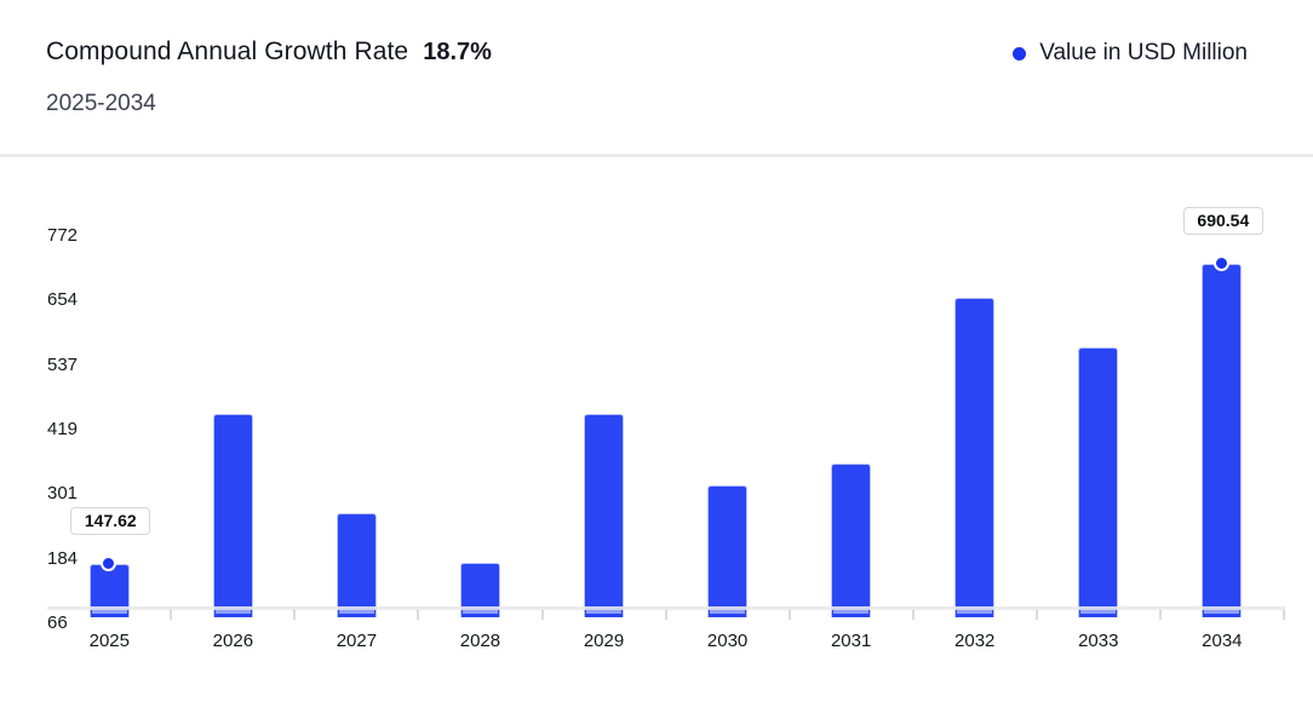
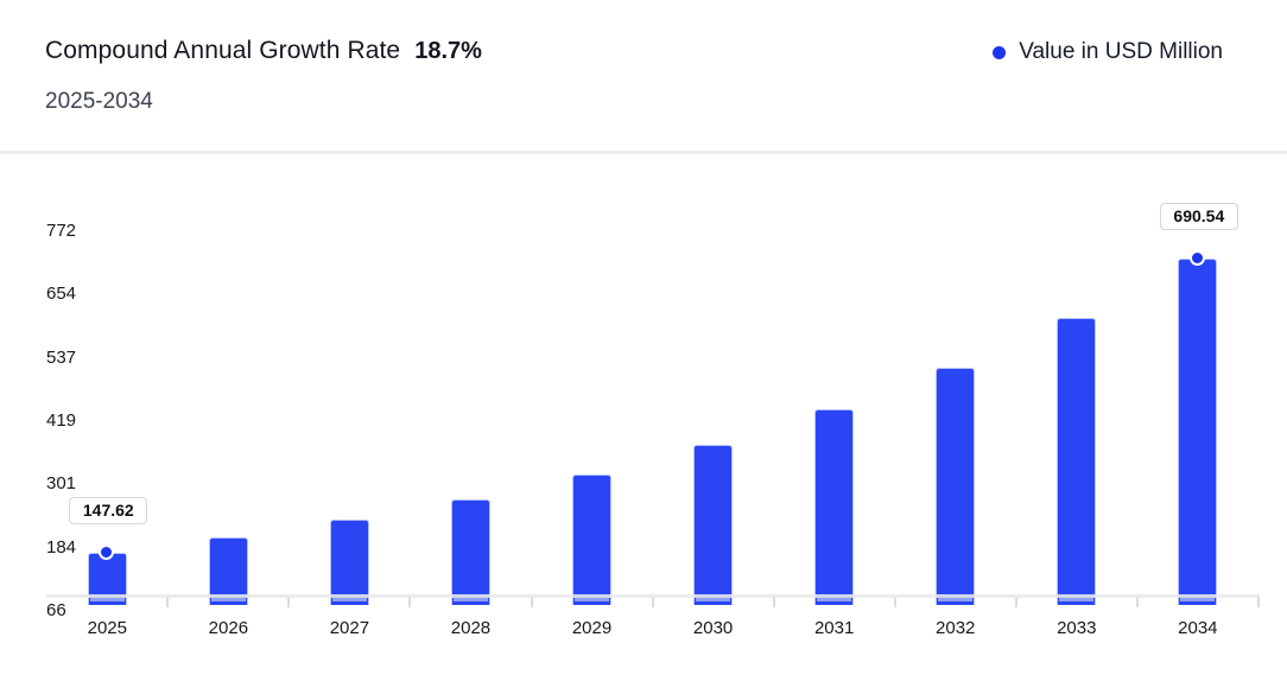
2026: 420 -> 180
2027: 240 -> 210
2028: 150 -> 250
2029: 420 -> 290
2030: 290 -> 350
2031: 330 -> 410
2032: 630 -> 490
2033: 540 -> 580
